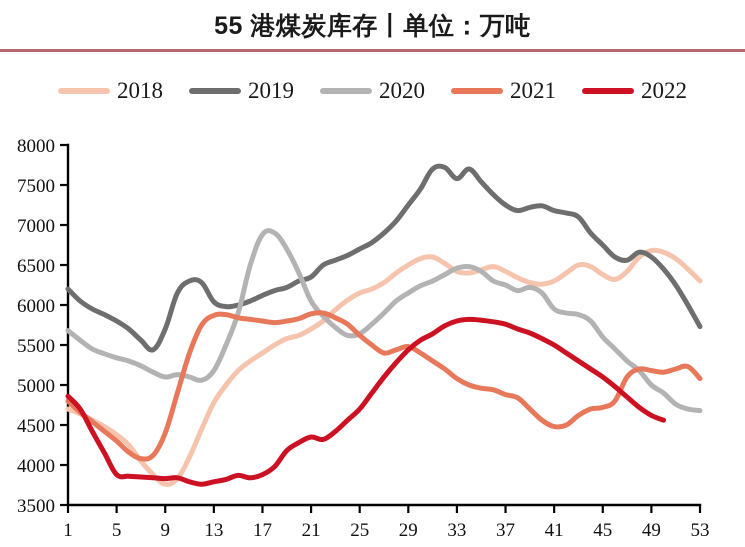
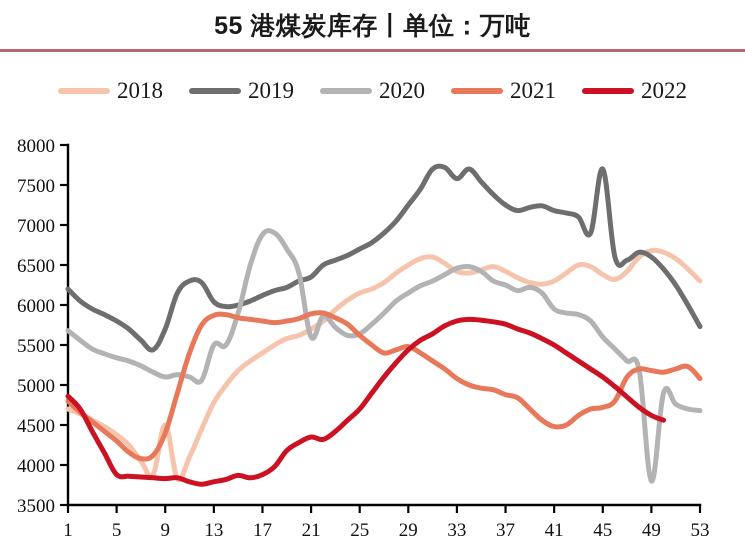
2018/9: 3800 -> 4500
2020/13: 5200 -> 5500
2020/21: 6000 -> 5600
2019/45: 6800 -> 7700
2020/49: 5000 -> 3800
